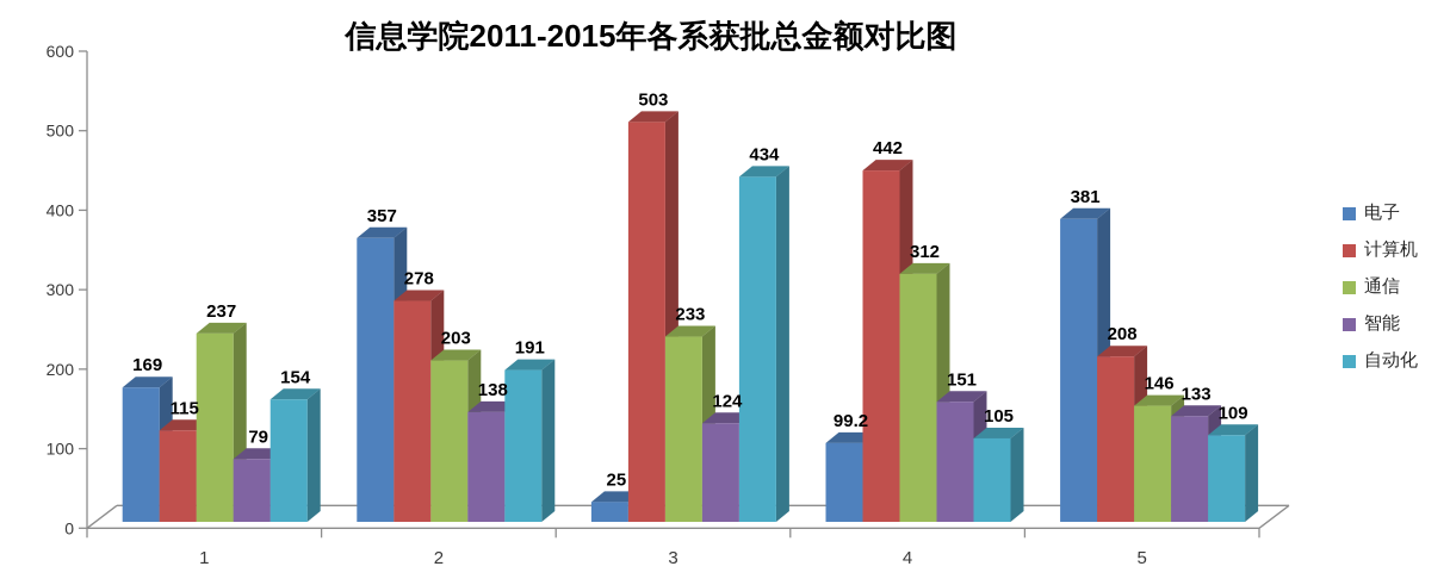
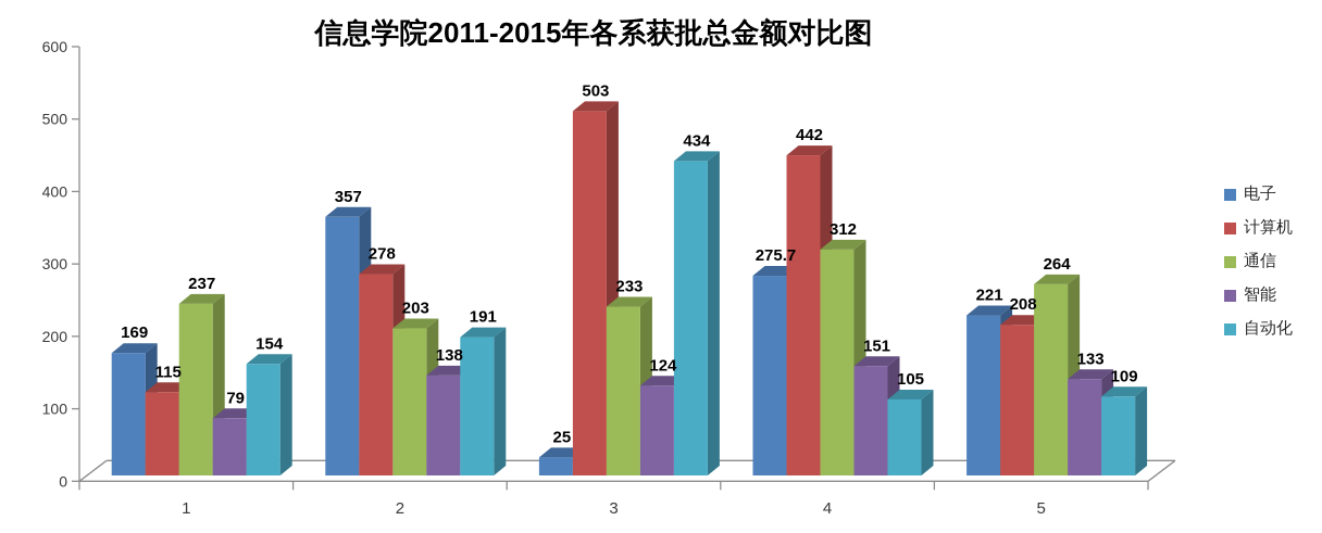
电子/4: 99.2 -> 275.7
电子/5: 381 -> 221
通信/5: 146 -> 264
